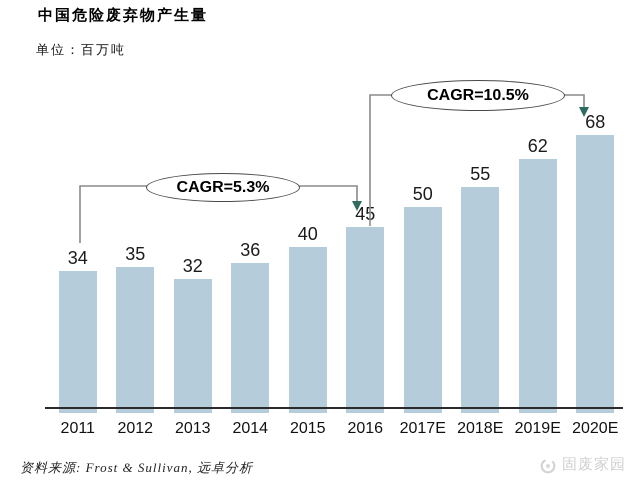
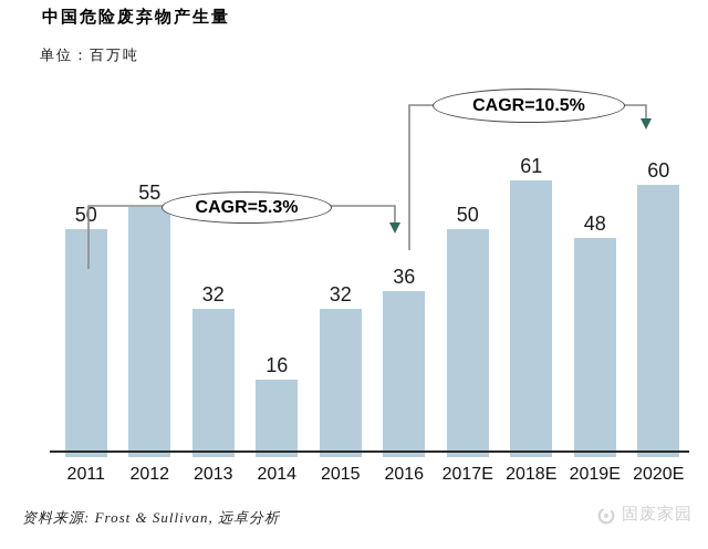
2011: 34 -> 50
2012: 35 -> 55
2014: 36 -> 16
2015: 40 -> 32
2016: 45 -> 36
2018E: 55 -> 61
2019E: 62 -> 48
2020E: 68 -> 60
